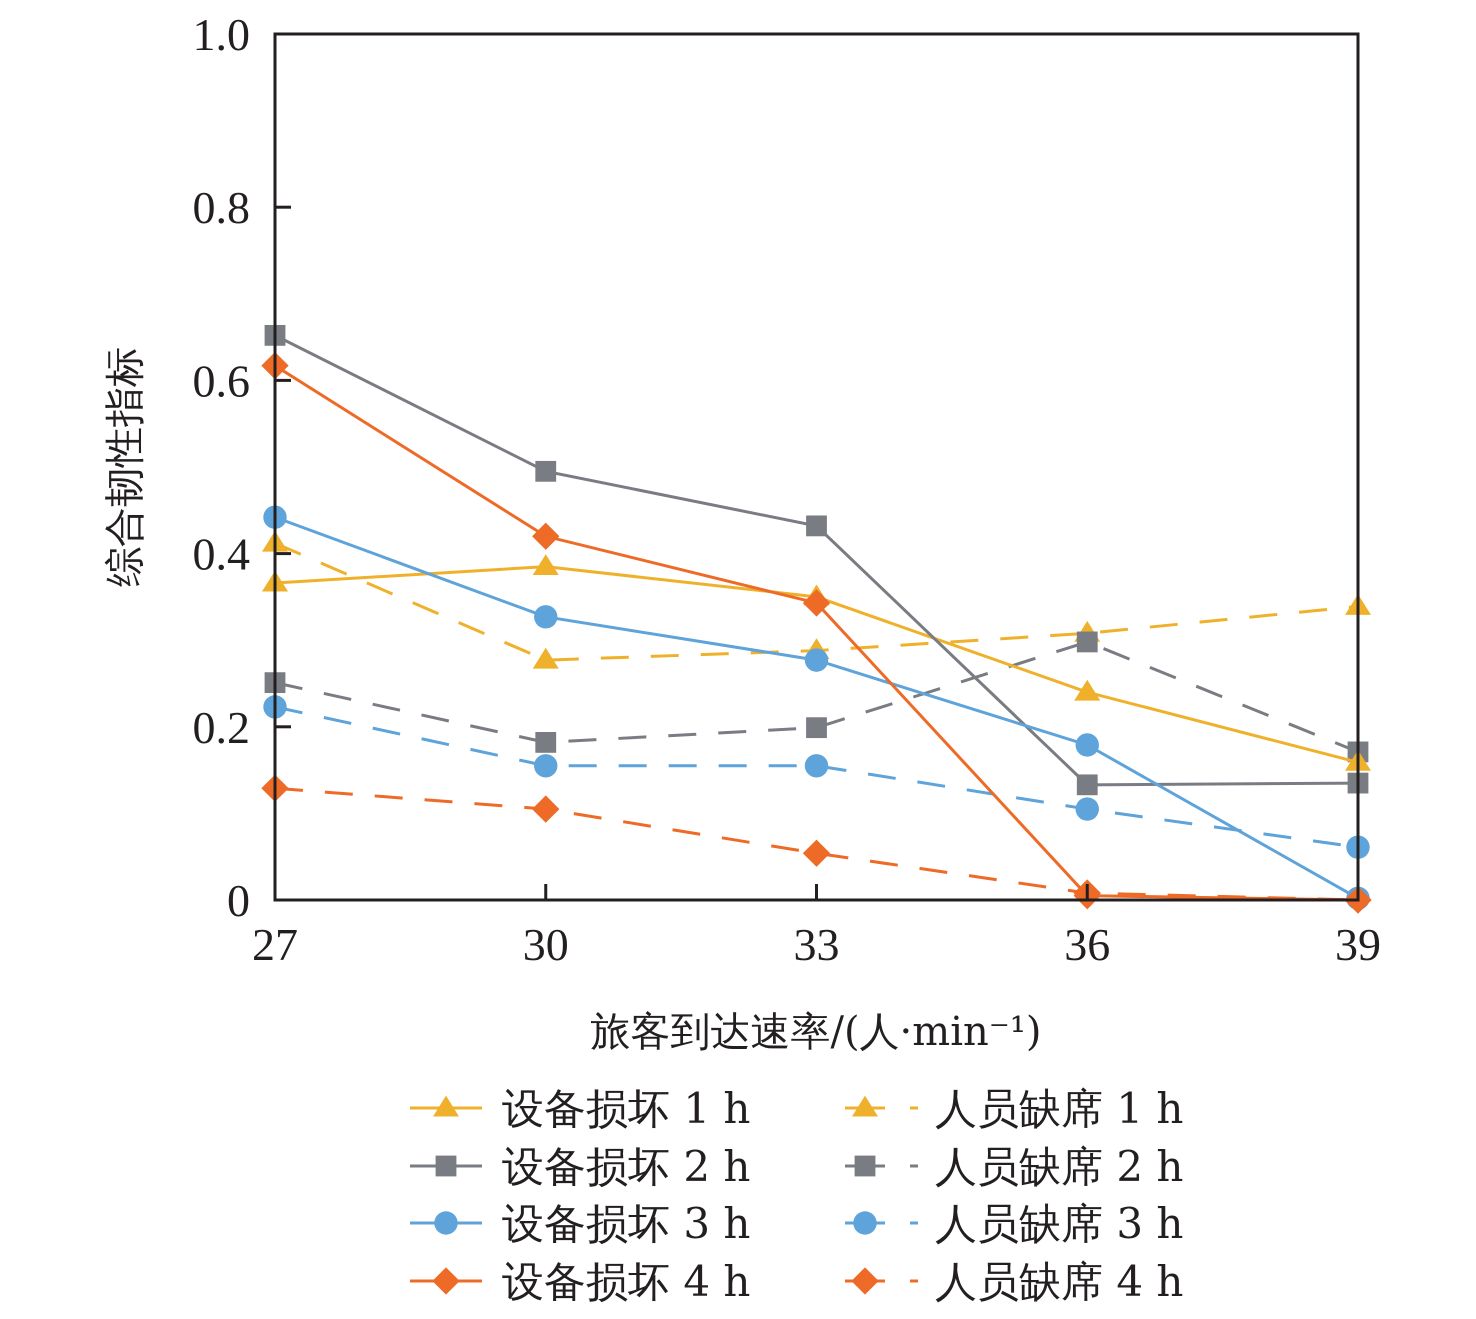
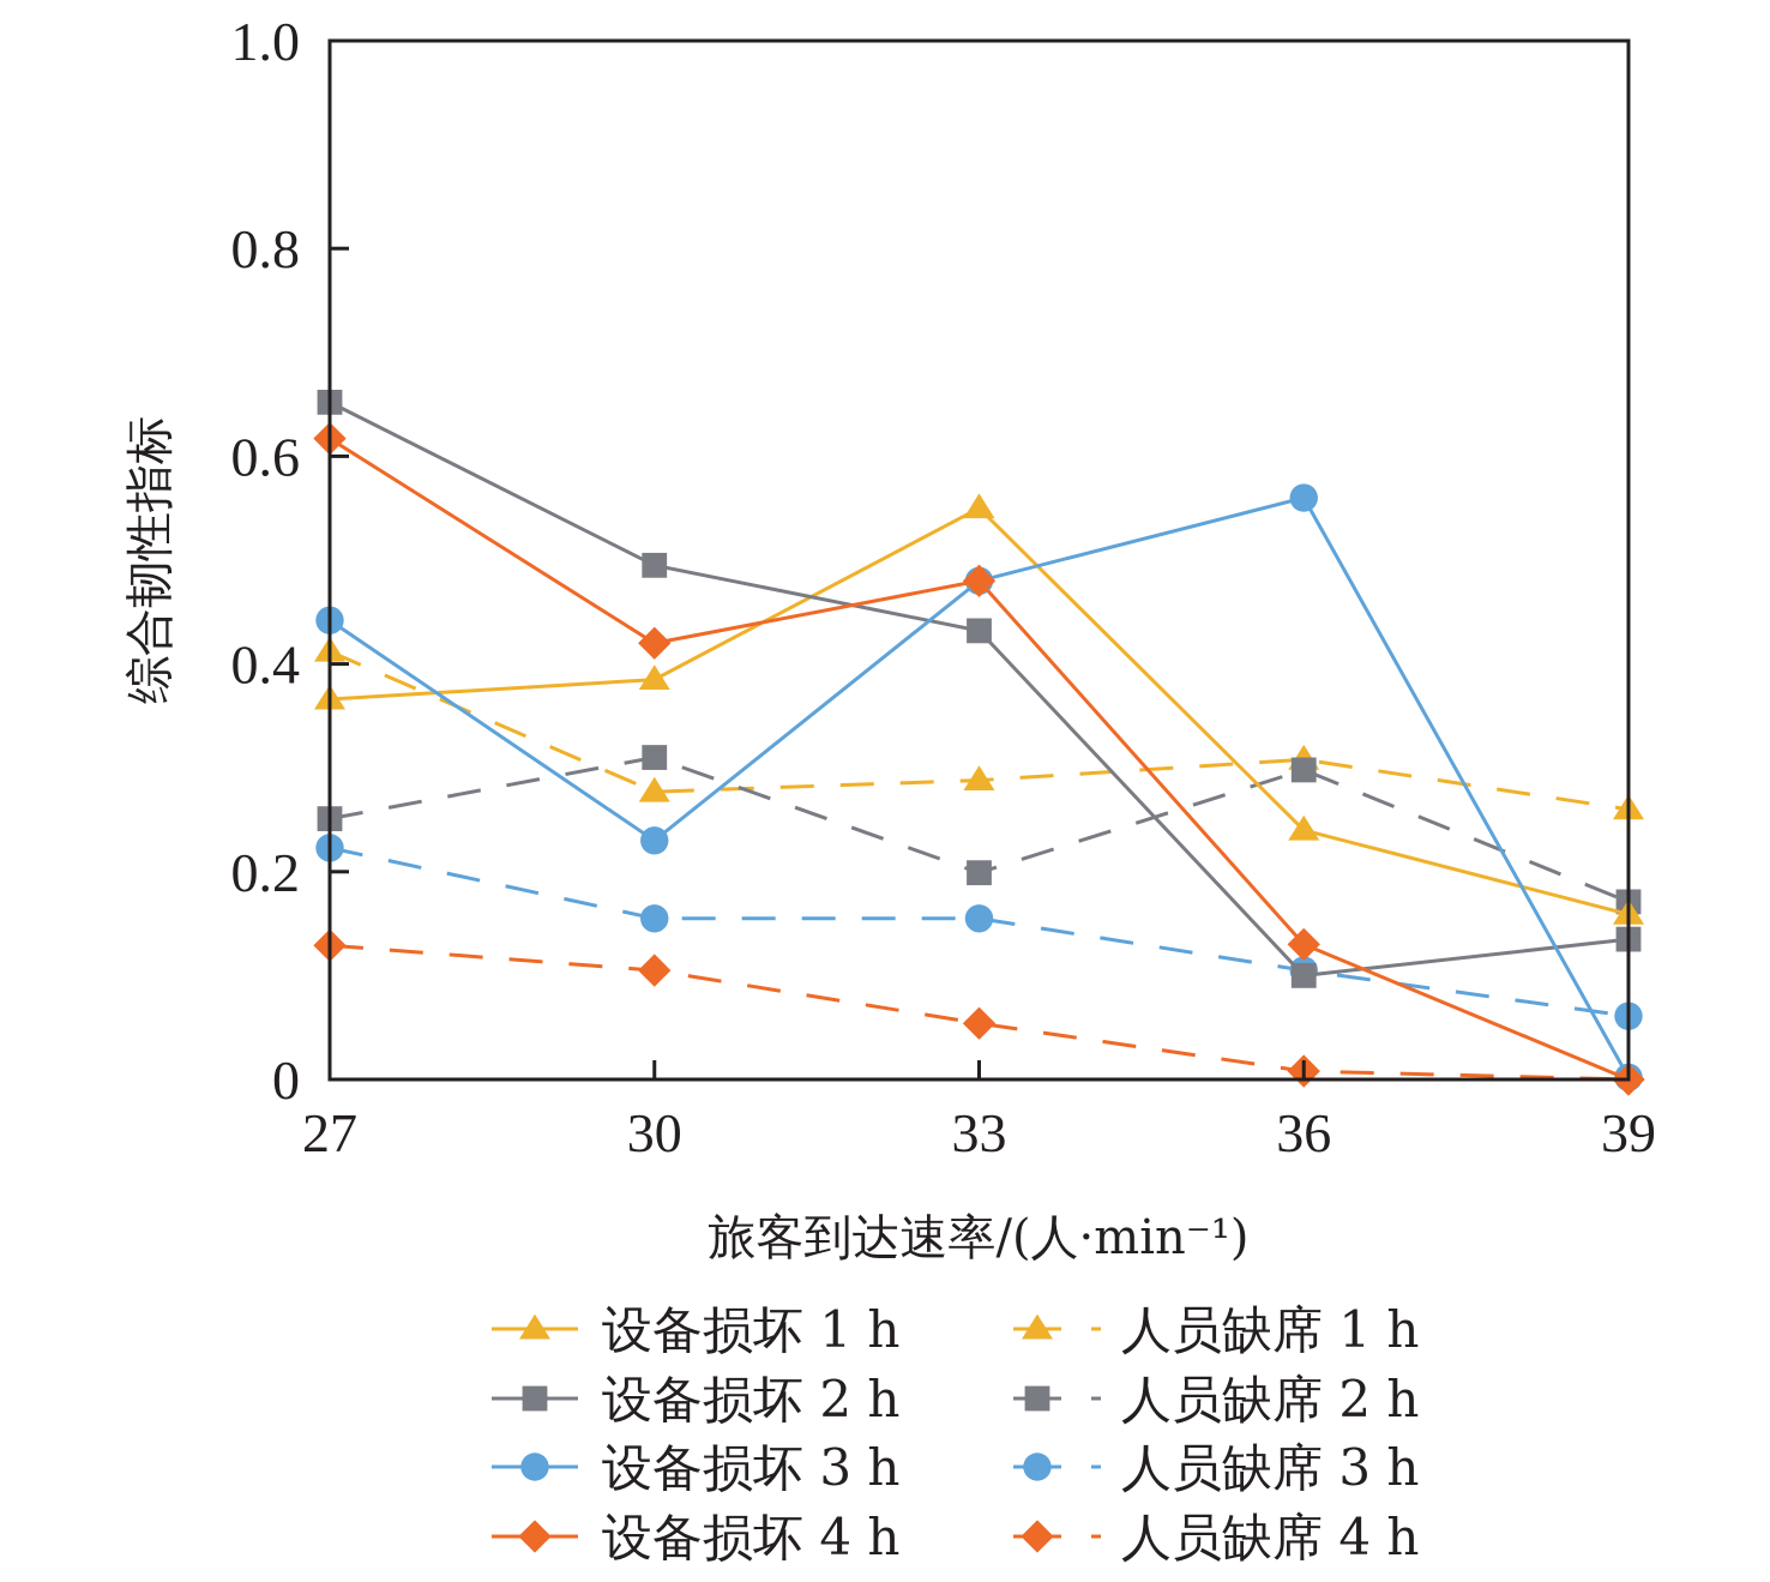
设备损坏 3 h/30: 0.33 -> 0.23
人员缺席 2 h/30: 0.18 -> 0.31
设备损坏 1 h/33: 0.35 -> 0.55
设备损坏 3 h/33: 0.28 -> 0.48
设备损坏 4 h/33: 0.34 -> 0.48
设备损坏 2 h/36: 0.13 -> 0.10
设备损坏 3 h/36: 0.18 -> 0.56
设备损坏 4 h/36: 0.01 -> 0.13
人员缺席 1 h/39: 0.34 -> 0.26
